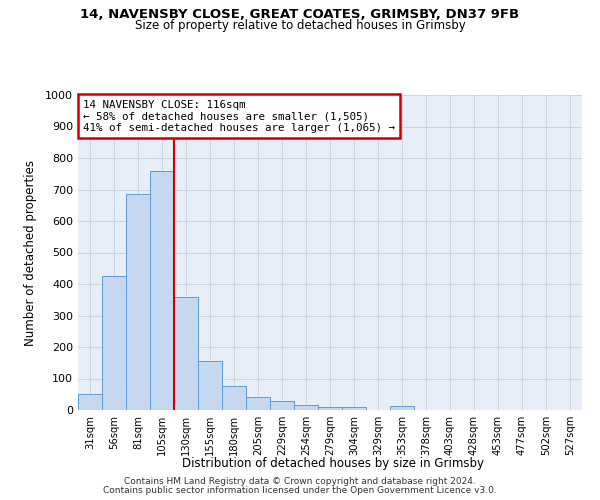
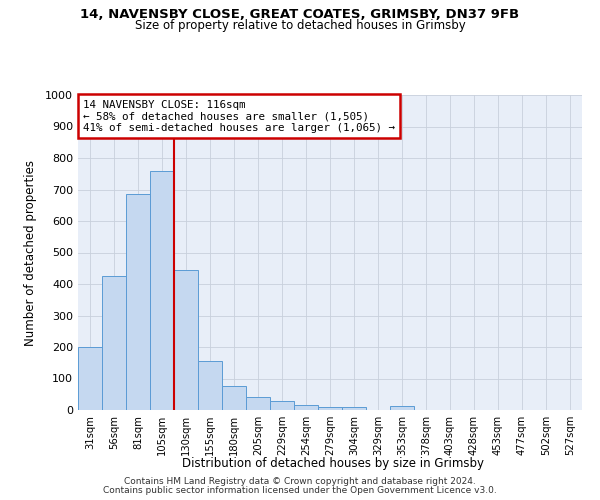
31sqm: 52 -> 200
130sqm: 360 -> 445
